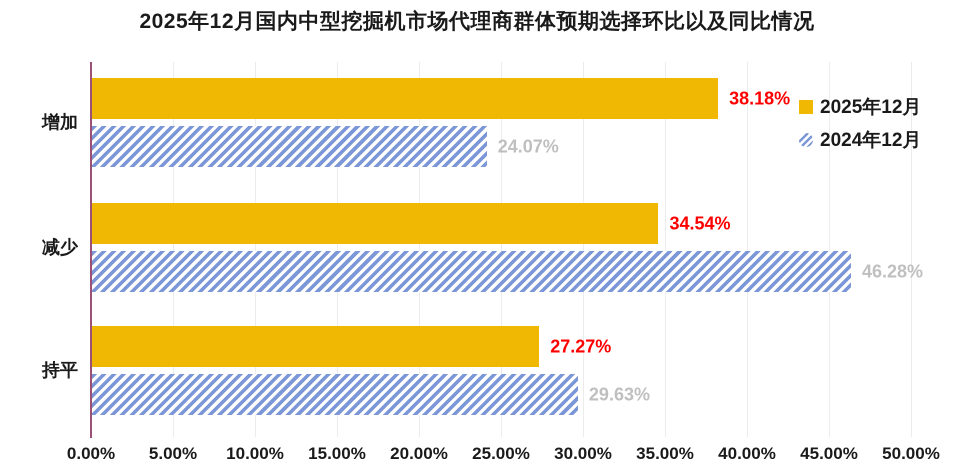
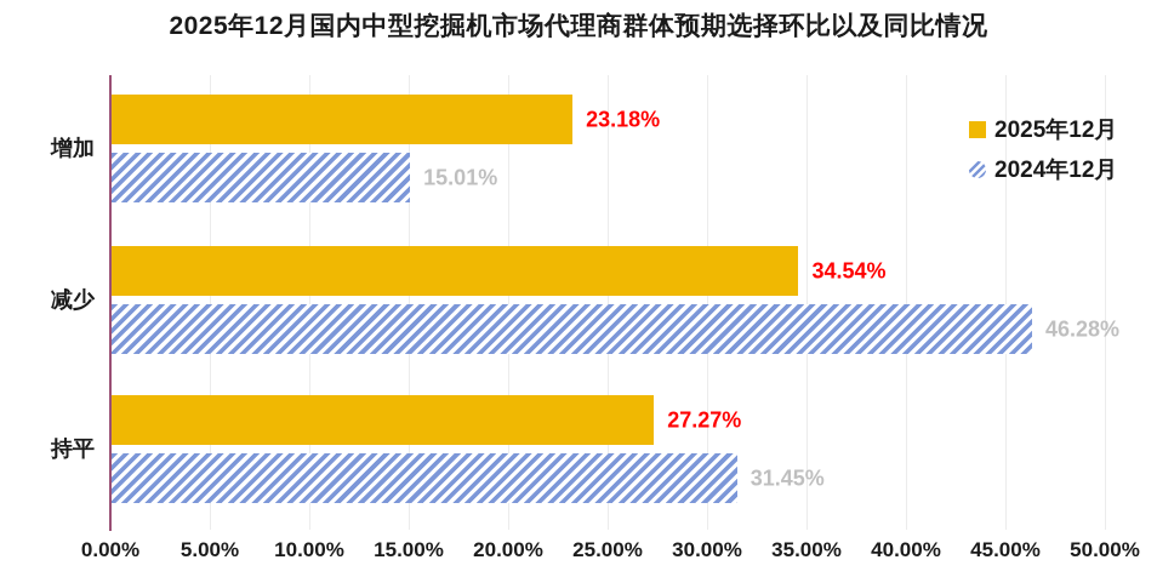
2025年12月/增加: 38.18% -> 23.18%
2024年12月/增加: 24.07% -> 15.01%
2024年12月/持平: 29.63% -> 31.45%
